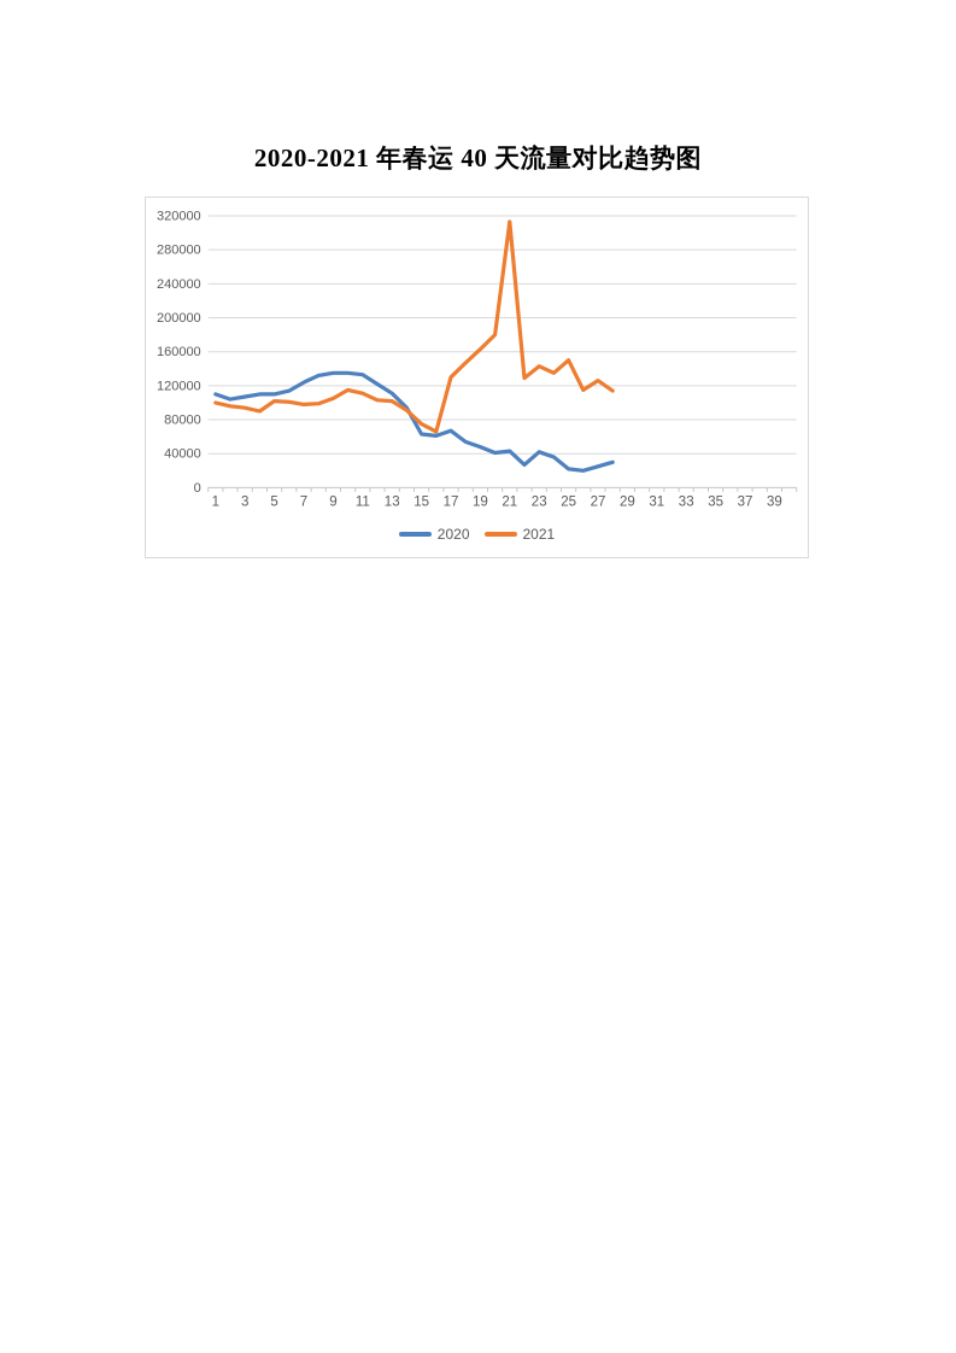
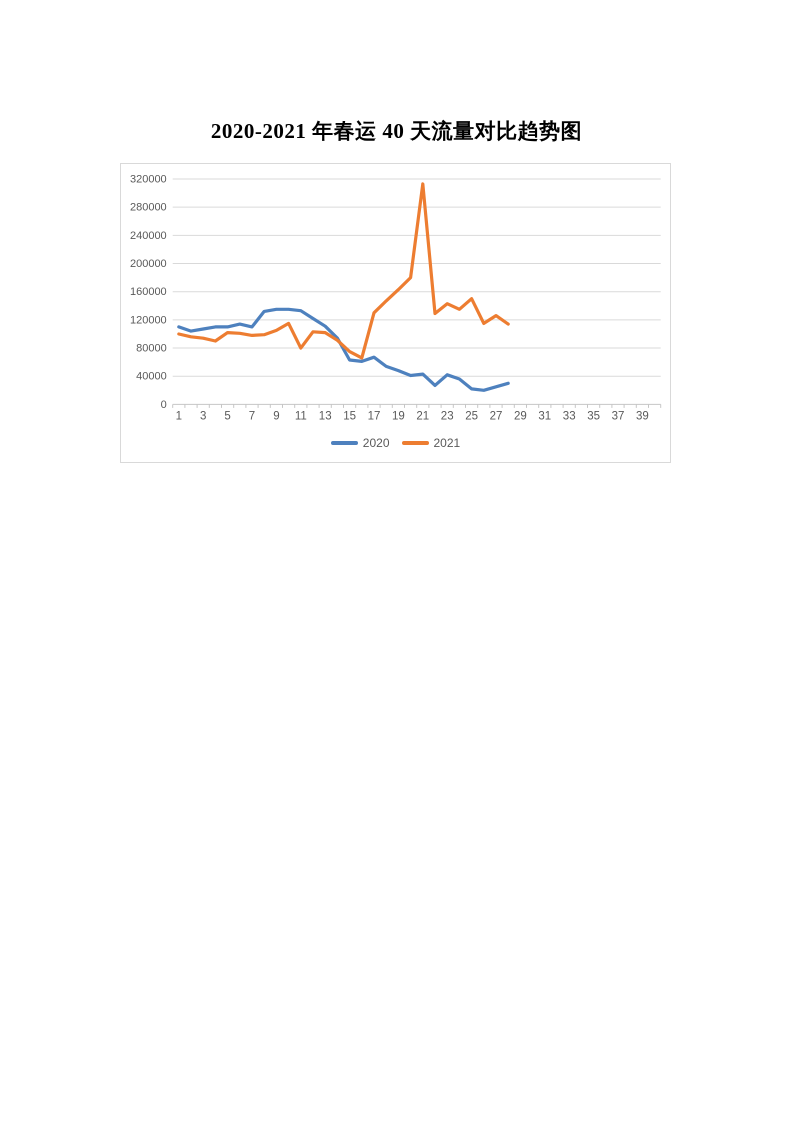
2020/7: 120000 -> 110000
2021/11: 110000 -> 80000
